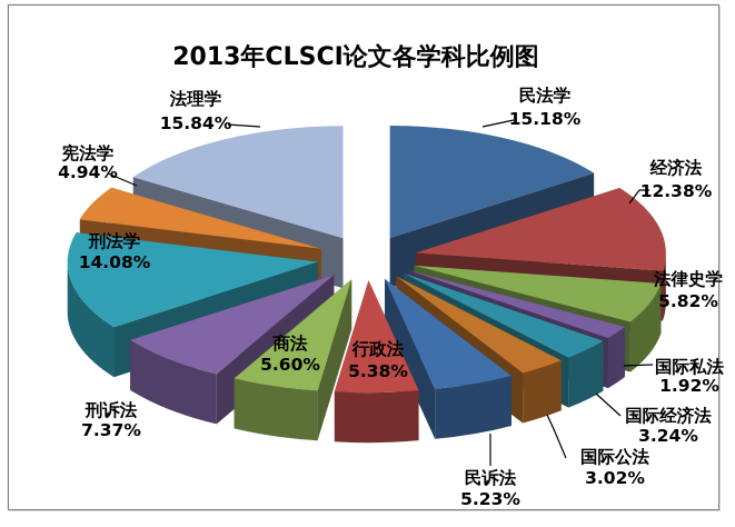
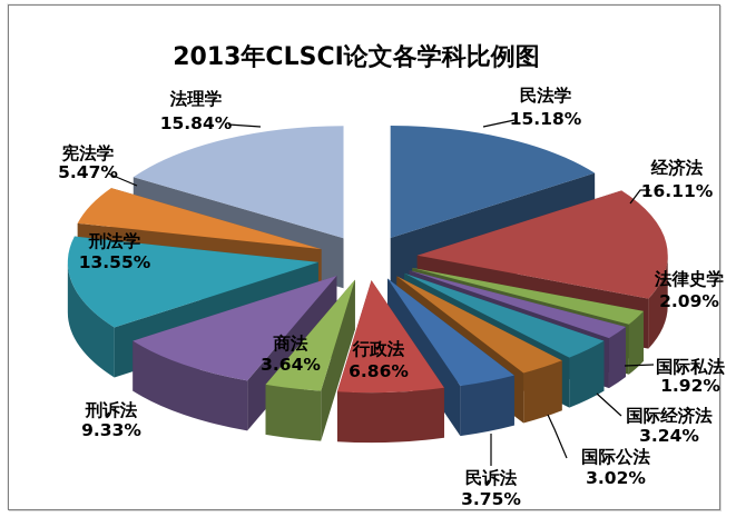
经济法: 12.38% -> 16.11%
法律史学: 5.82% -> 2.09%
民诉法: 5.23% -> 3.75%
行政法: 5.38% -> 6.86%
商法: 5.60% -> 3.64%
刑诉法: 7.37% -> 9.33%
刑法学: 14.08% -> 13.55%
宪法学: 4.94% -> 5.47%
